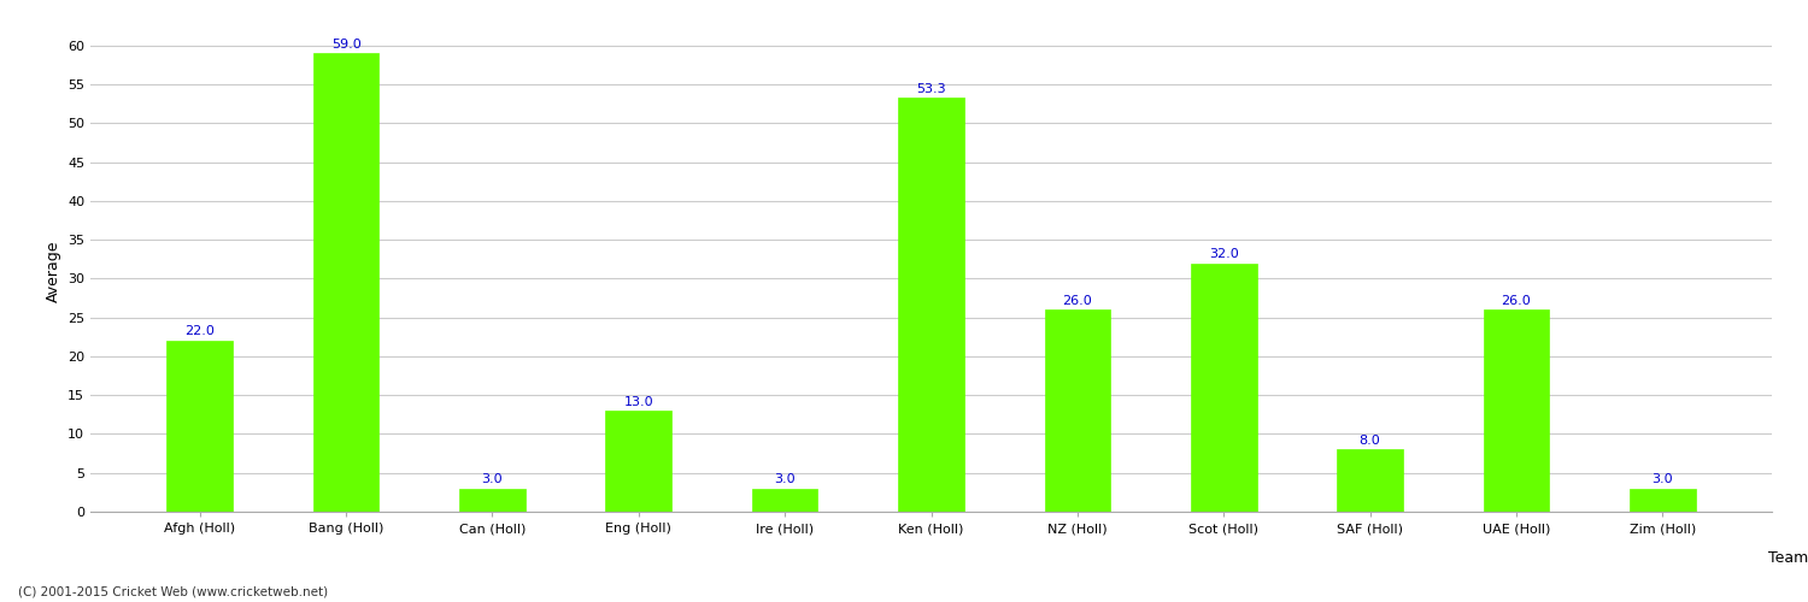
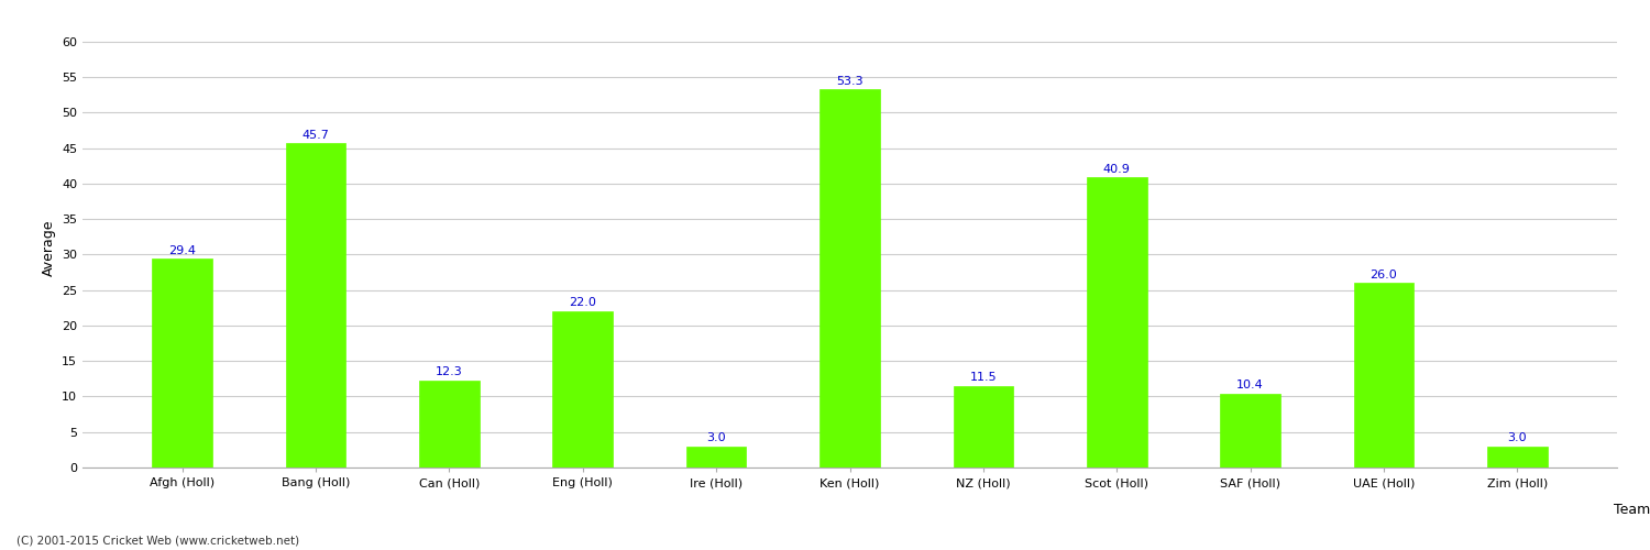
Afgh (Holl): 22.0 -> 29.4
Bang (Holl): 59.0 -> 45.7
Can (Holl): 3.0 -> 12.3
Eng (Holl): 13.0 -> 22.0
NZ (Holl): 26.0 -> 11.5
Scot (Holl): 32.0 -> 40.9
SAF (Holl): 8.0 -> 10.4
